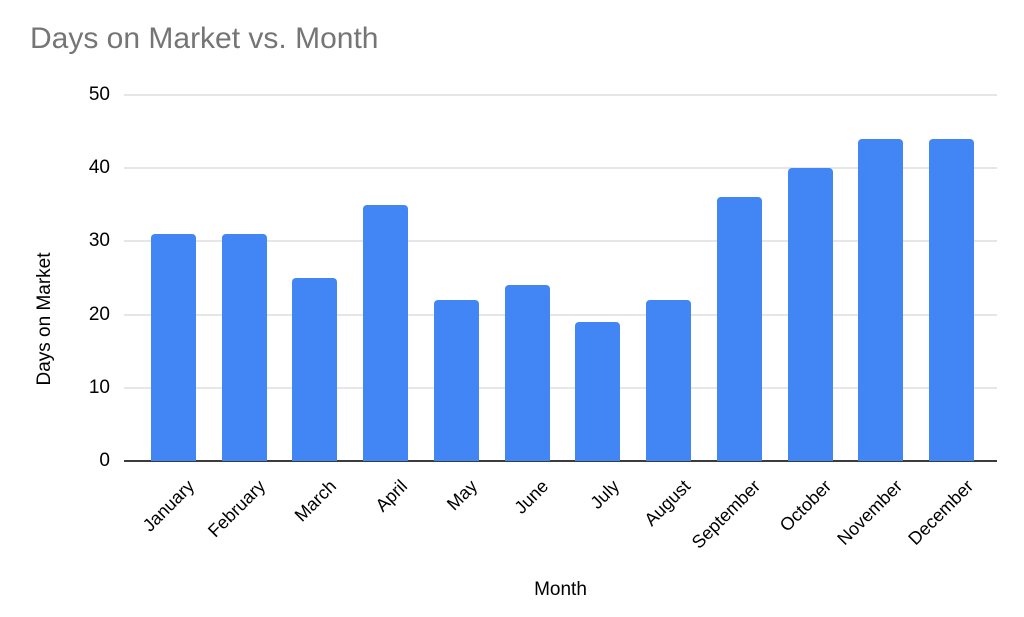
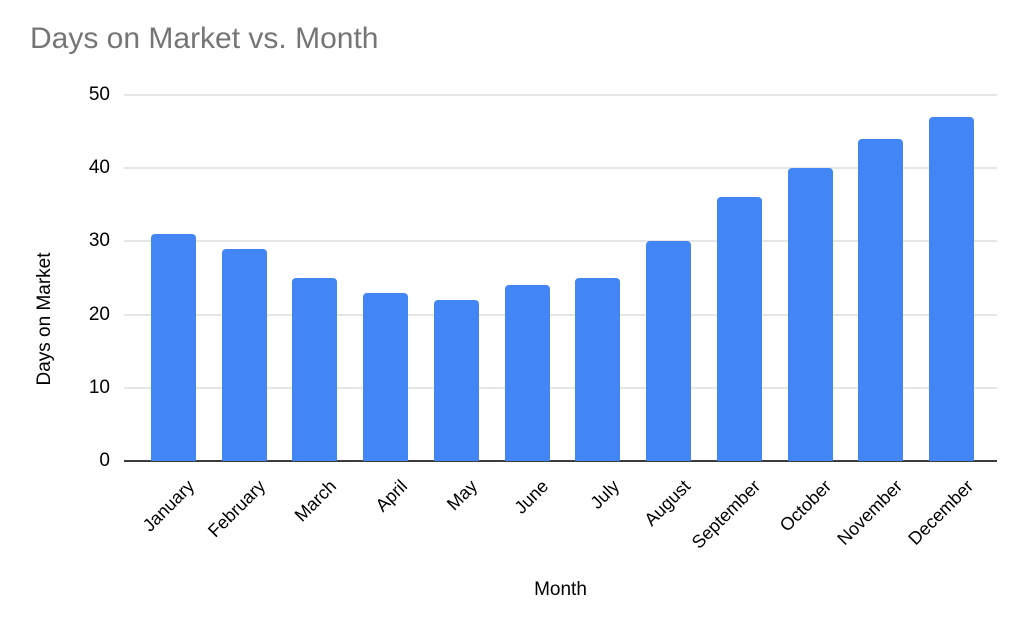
February: 31 -> 29
April: 35 -> 23
July: 19 -> 25
August: 22 -> 30
December: 44 -> 47
